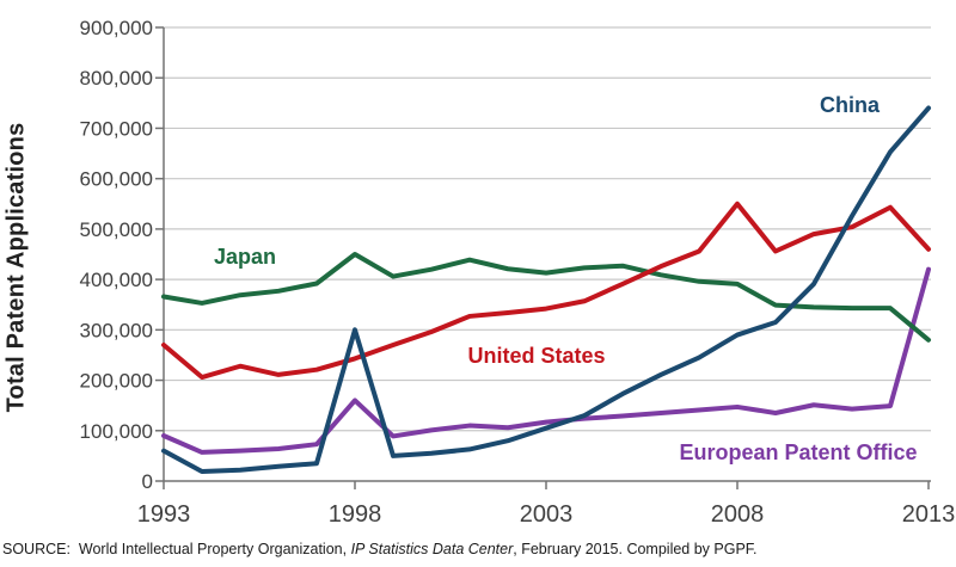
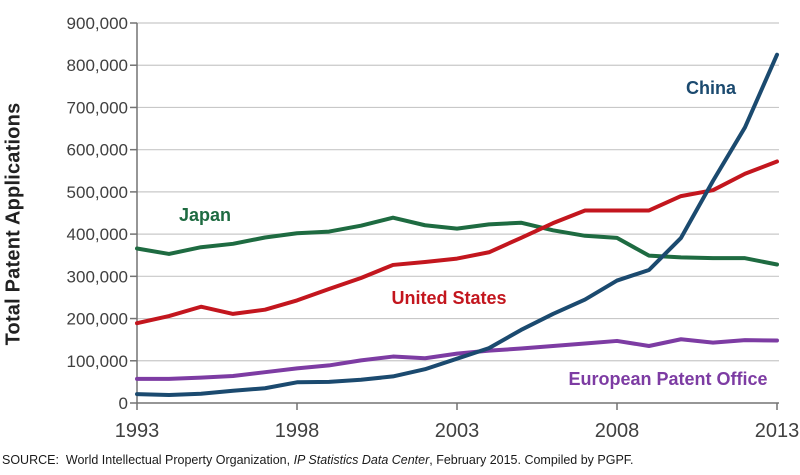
China/1993: 60000 -> 20000
United States/1993: 270000 -> 190000
European Patent Office/1993: 90000 -> 60000
China/1998: 300000 -> 50000
Japan/1998: 450000 -> 400000
European Patent Office/1998: 160000 -> 80000
United States/2008: 550000 -> 460000
China/2013: 740000 -> 820000
United States/2013: 460000 -> 570000
Japan/2013: 280000 -> 330000
European Patent Office/2013: 420000 -> 150000
